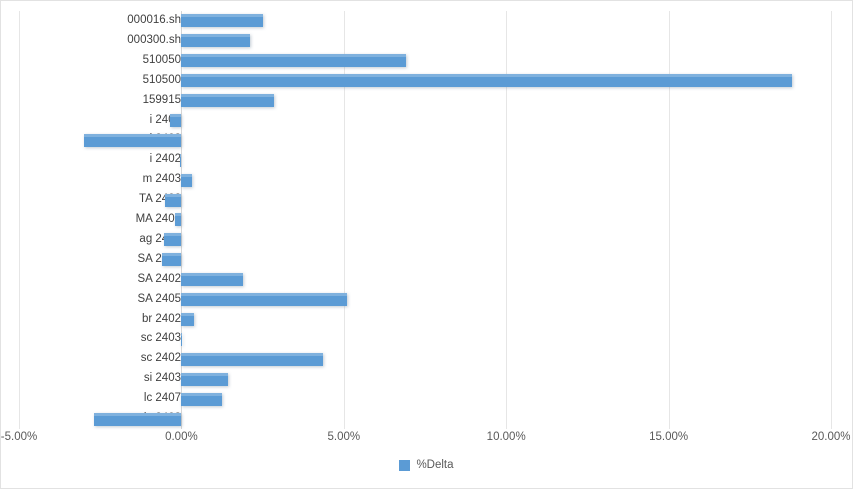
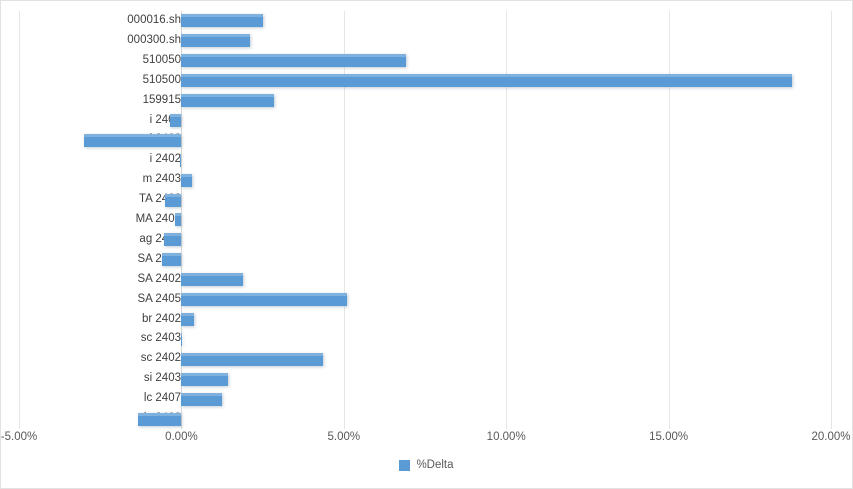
lc 2403: -2.7% -> -1.3%
